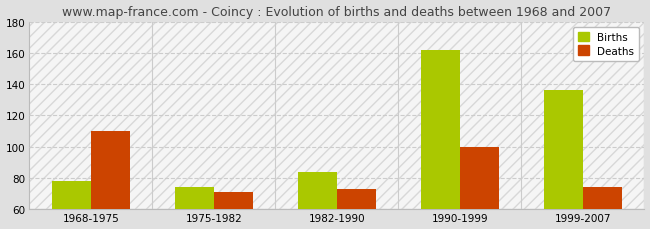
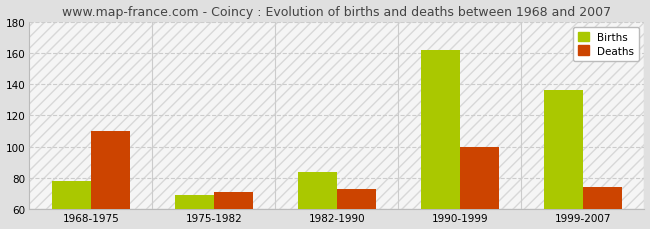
Births/1975-1982: 74 -> 69
